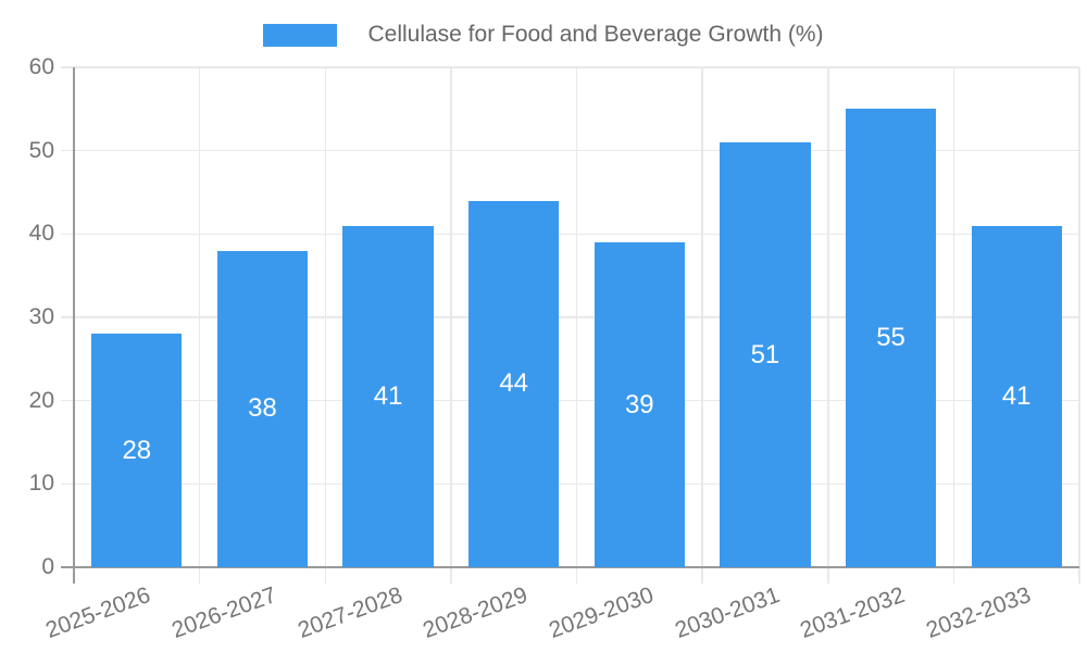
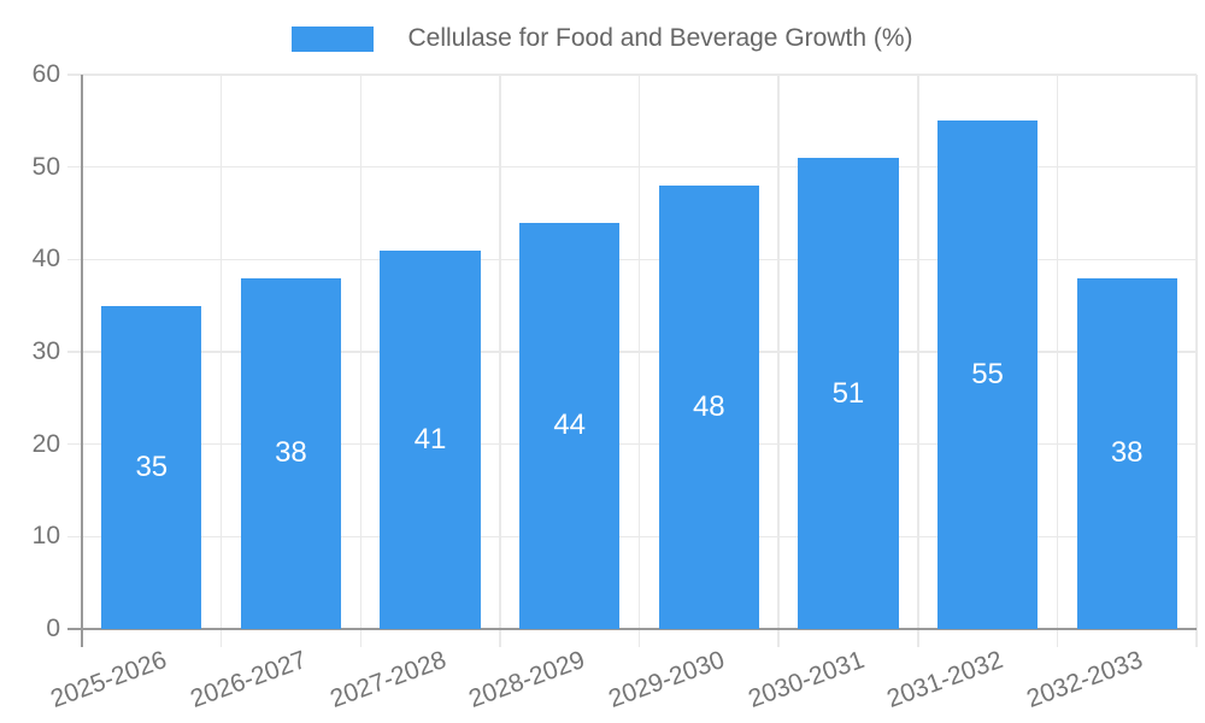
2025-2026: 28 -> 35
2029-2030: 39 -> 48
2032-2033: 41 -> 38
